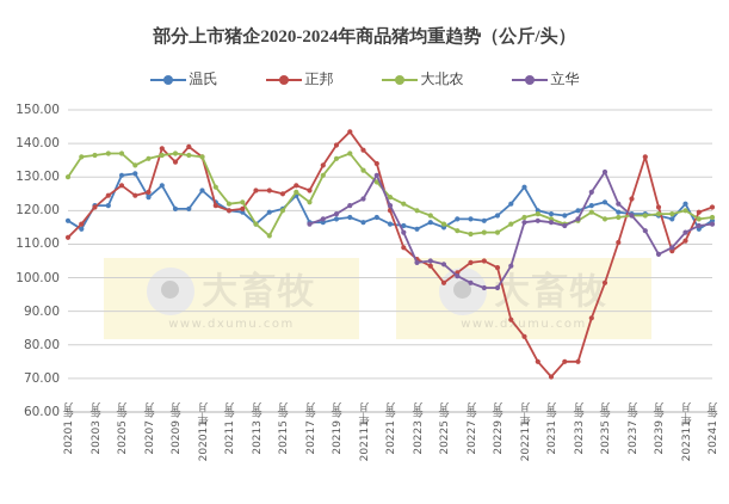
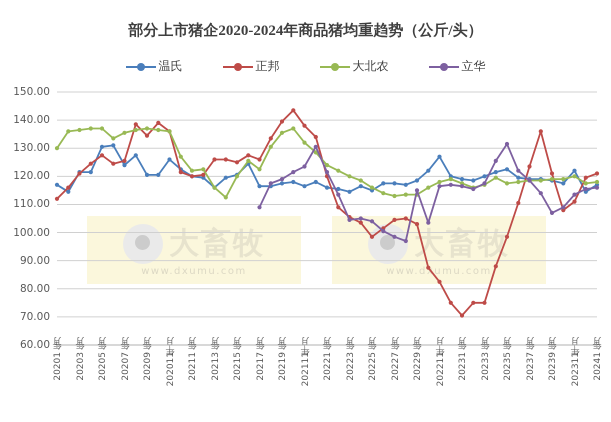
立华/2021年7月: 116 -> 109
立华/2022年9月: 97 -> 115
